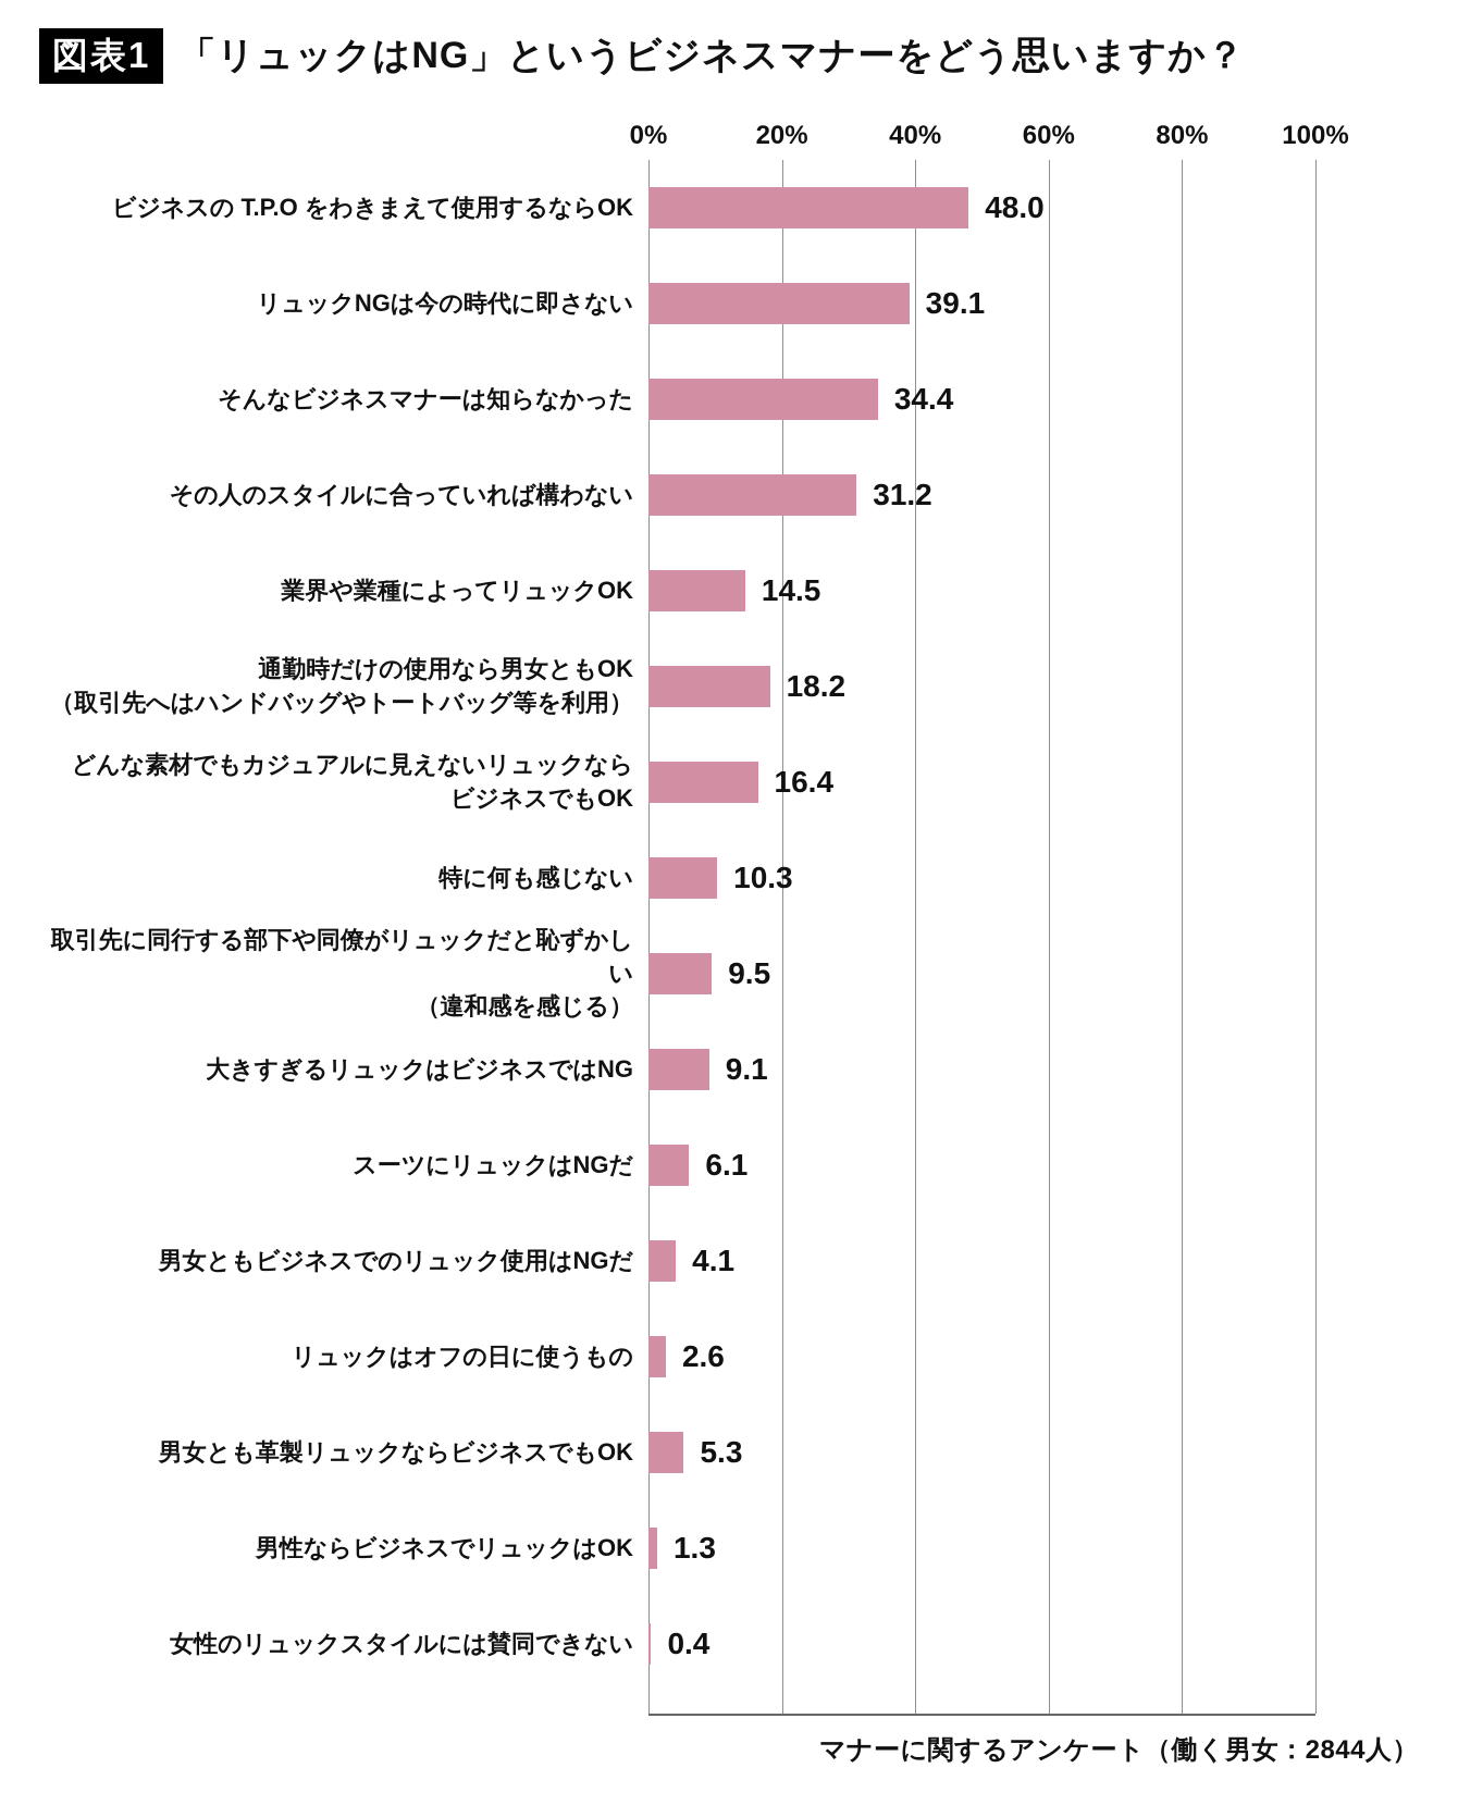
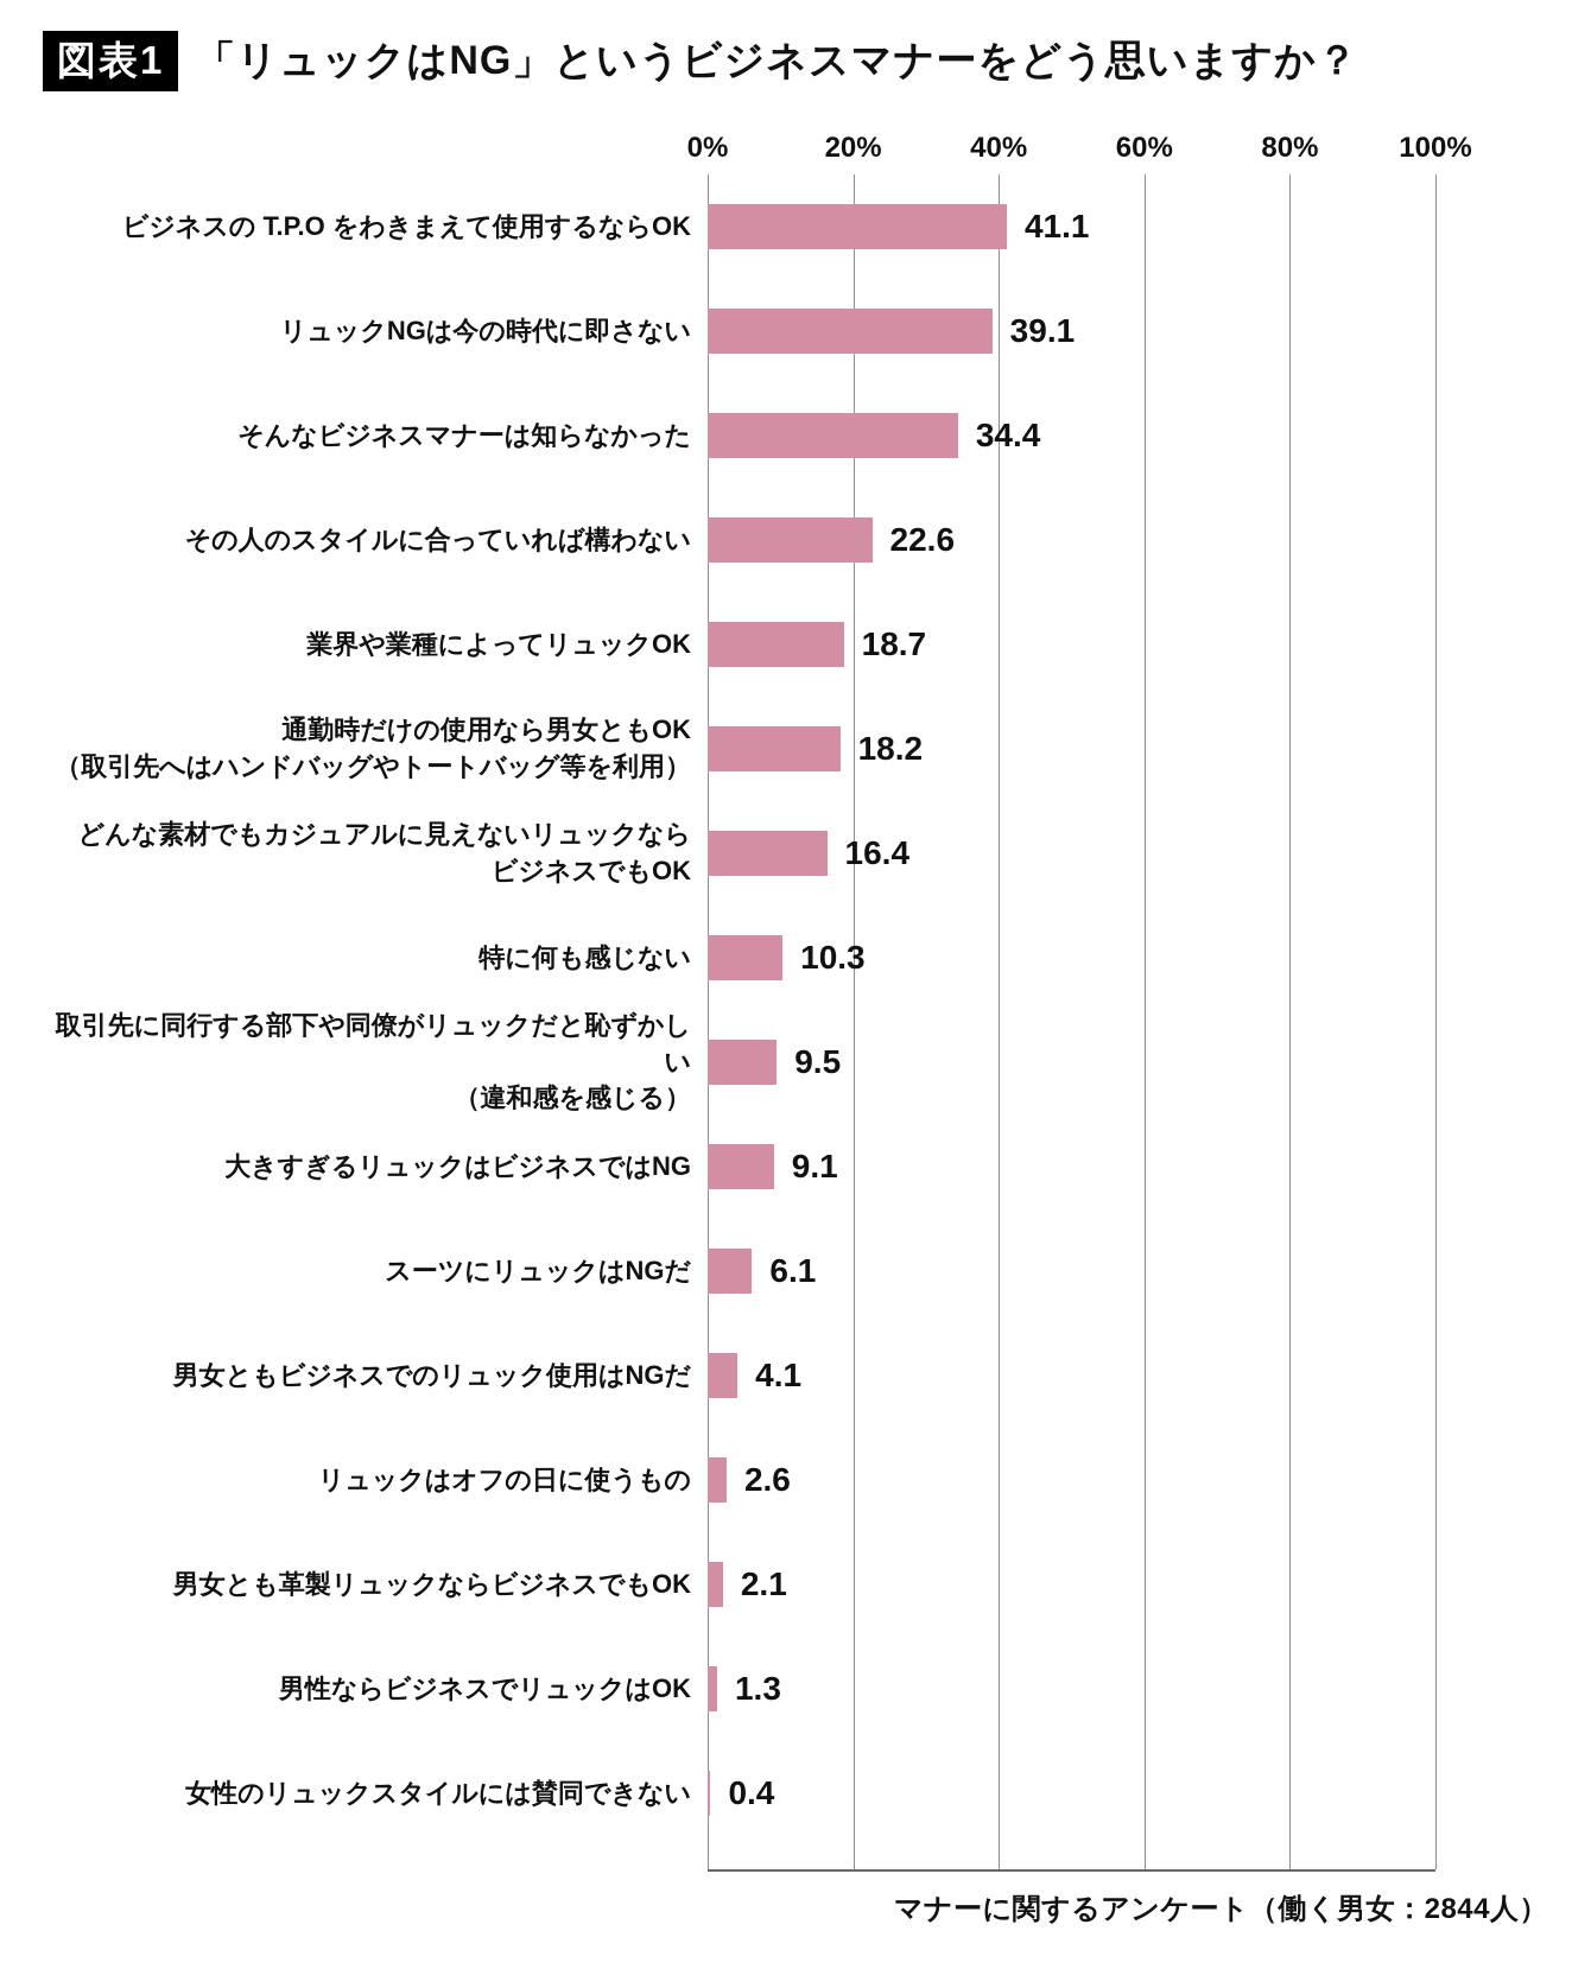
ビジネスの T.P.O をわきまえて使用するならOK: 48.0 -> 41.1
その人のスタイルに合っていれば構わない: 31.2 -> 22.6
業界や業種によってリュックOK: 14.5 -> 18.7
男女とも革製リュックならビジネスでもOK: 5.3 -> 2.1
